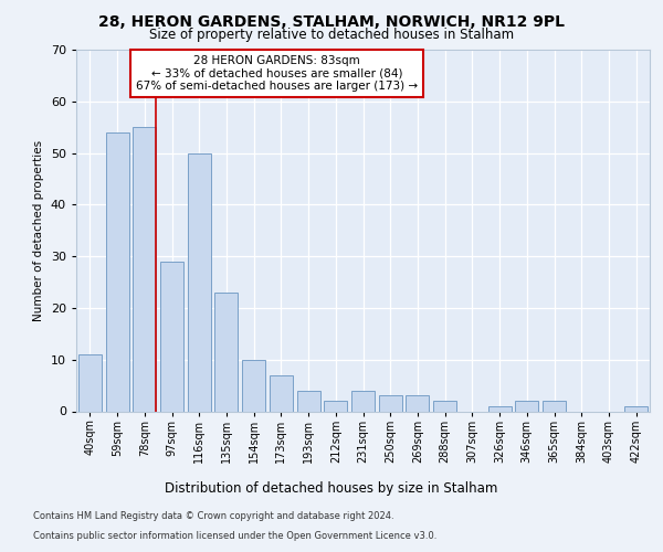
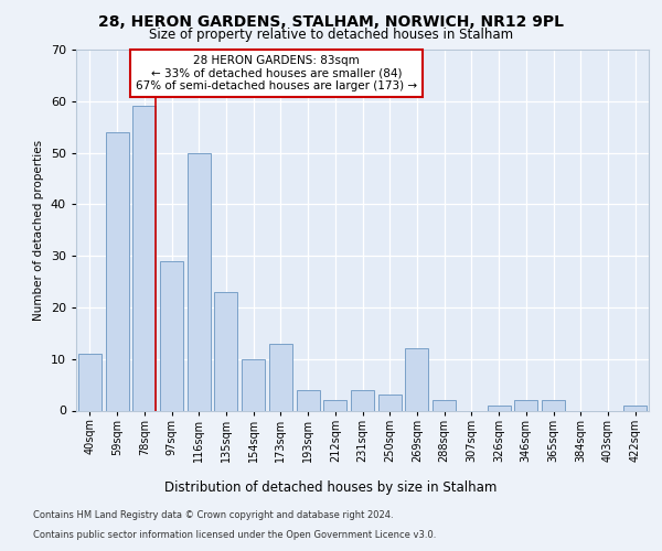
78sqm: 55 -> 59
173sqm: 7 -> 13
269sqm: 3 -> 12
